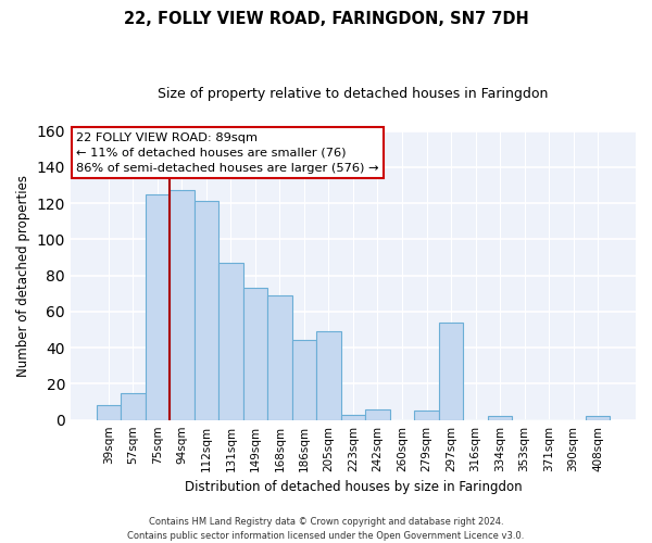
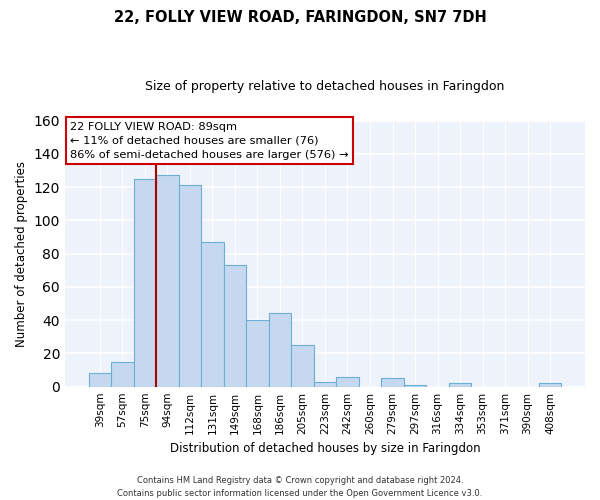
168sqm: 69 -> 40
205sqm: 49 -> 25
297sqm: 54 -> 1
